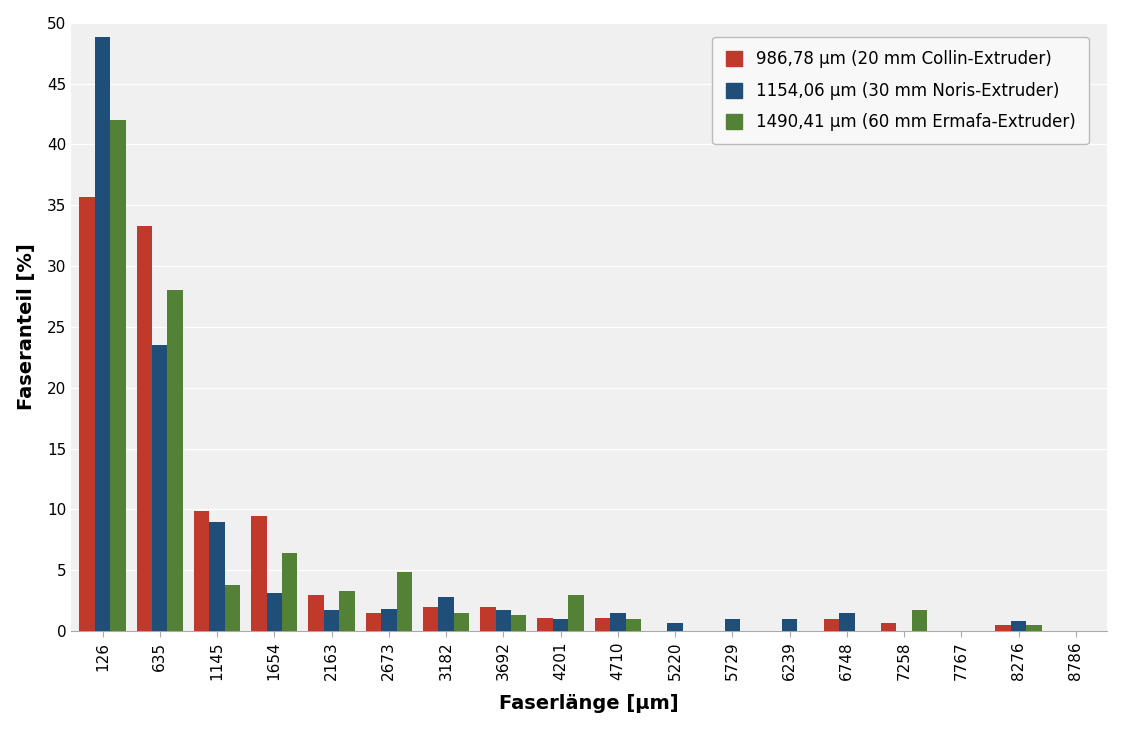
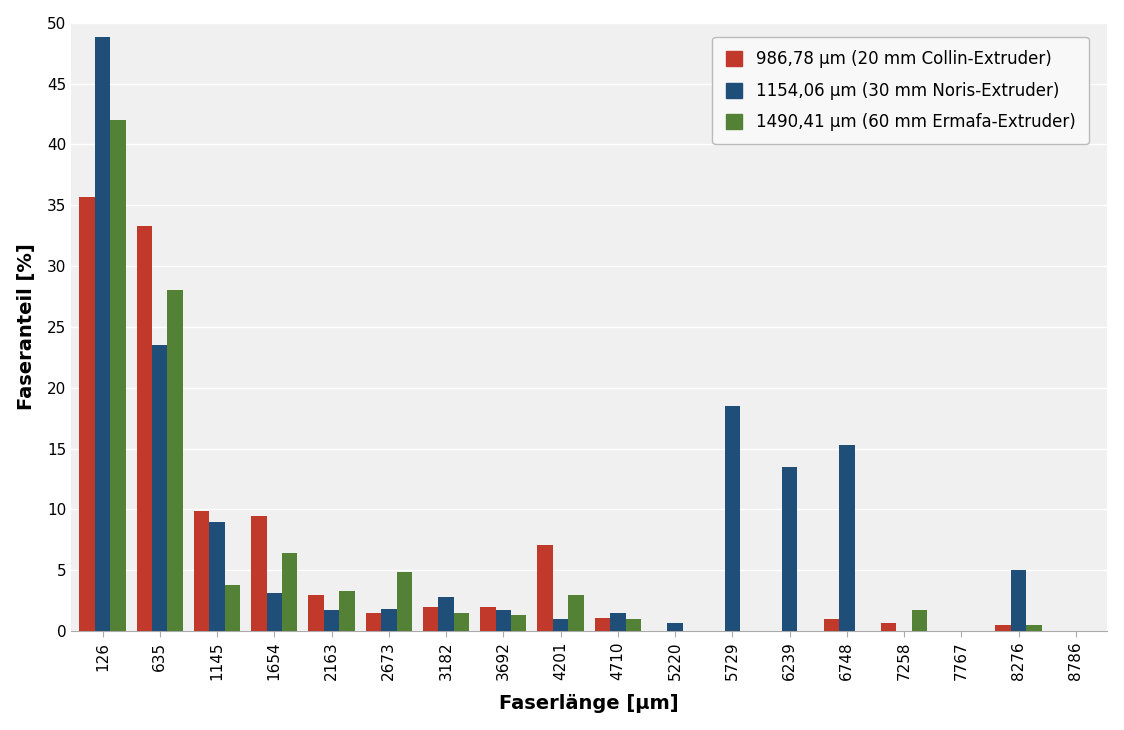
986,78 μm (20 mm Collin-Extruder)/4201: 1.1 -> 7.1
1154,06 μm (30 mm Noris-Extruder)/5729: 1.0 -> 18.5
1154,06 μm (30 mm Noris-Extruder)/6239: 1.0 -> 13.5
1154,06 μm (30 mm Noris-Extruder)/6748: 1.5 -> 15.3
1154,06 μm (30 mm Noris-Extruder)/8276: 0.8 -> 5.0
